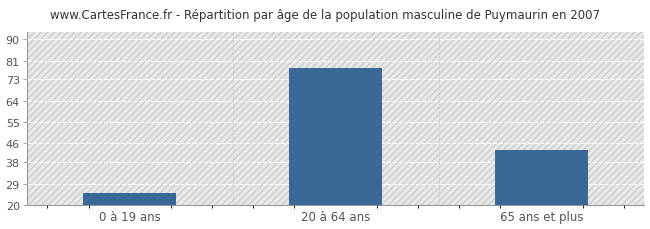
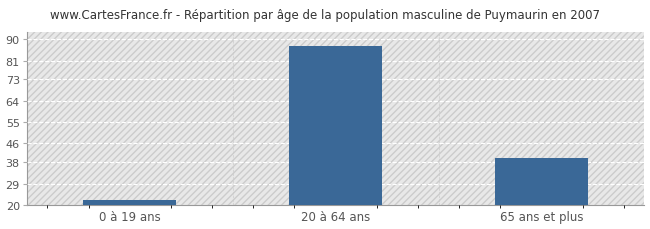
0 à 19 ans: 25 -> 22
20 à 64 ans: 78 -> 87
65 ans et plus: 43 -> 40
